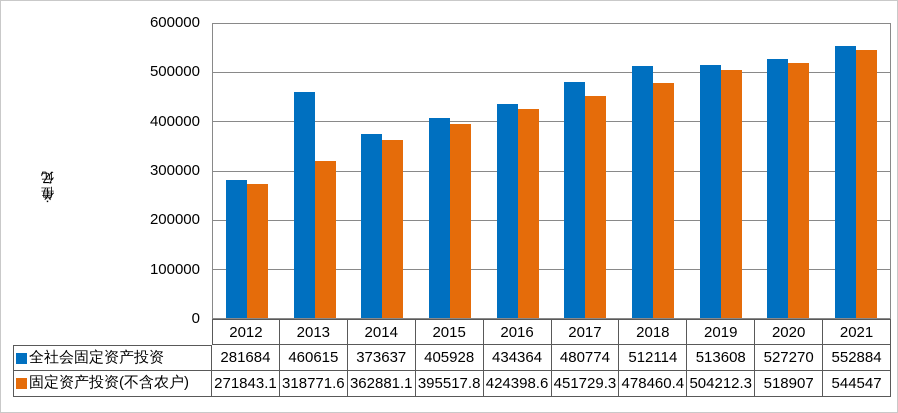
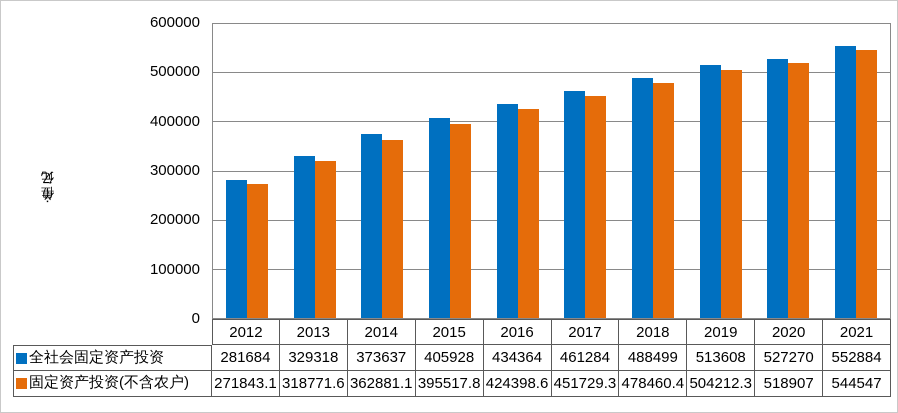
全社会固定资产投资/2013: 460615 -> 329318
全社会固定资产投资/2017: 480774 -> 461284
全社会固定资产投资/2018: 512114 -> 488499
